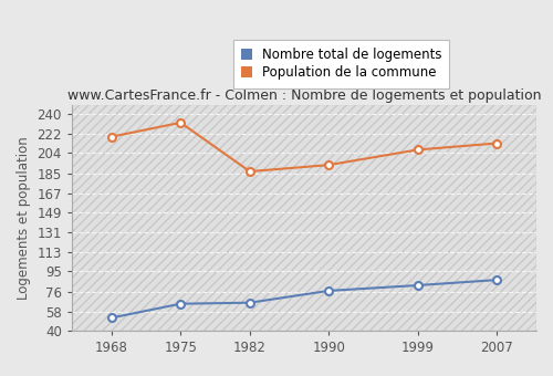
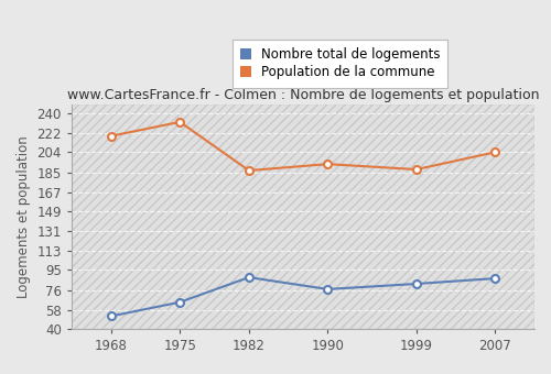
Nombre total de logements/1982: 66 -> 88
Population de la commune/1999: 207 -> 188
Population de la commune/2007: 213 -> 204
